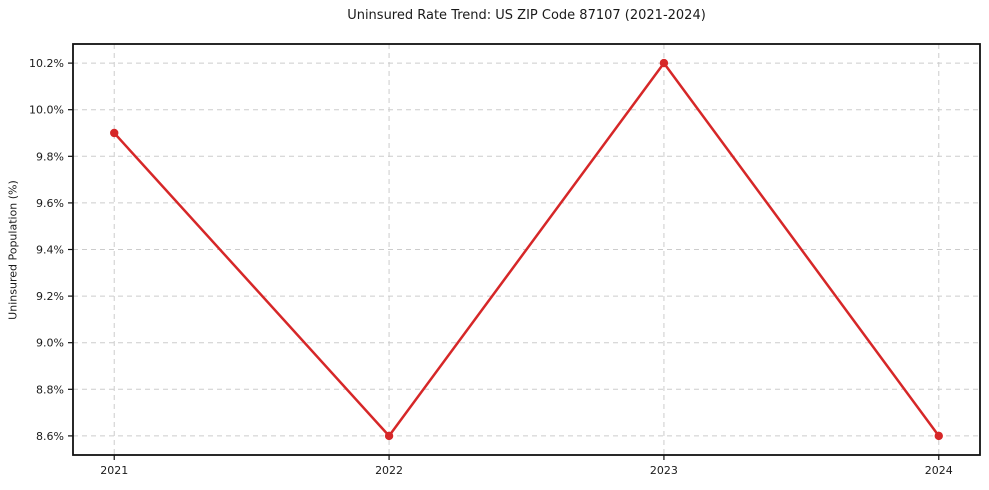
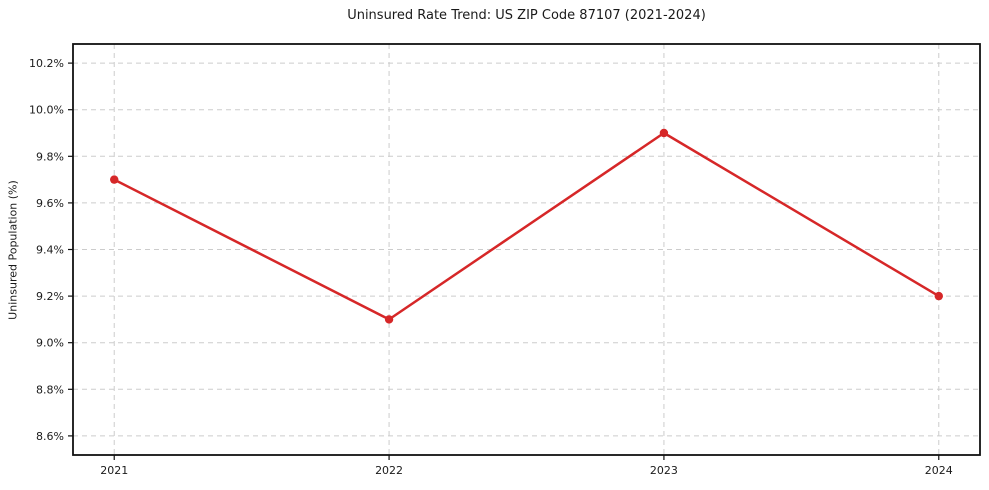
2021: 9.9% -> 9.7%
2022: 8.6% -> 9.1%
2023: 10.2% -> 9.9%
2024: 8.6% -> 9.2%
